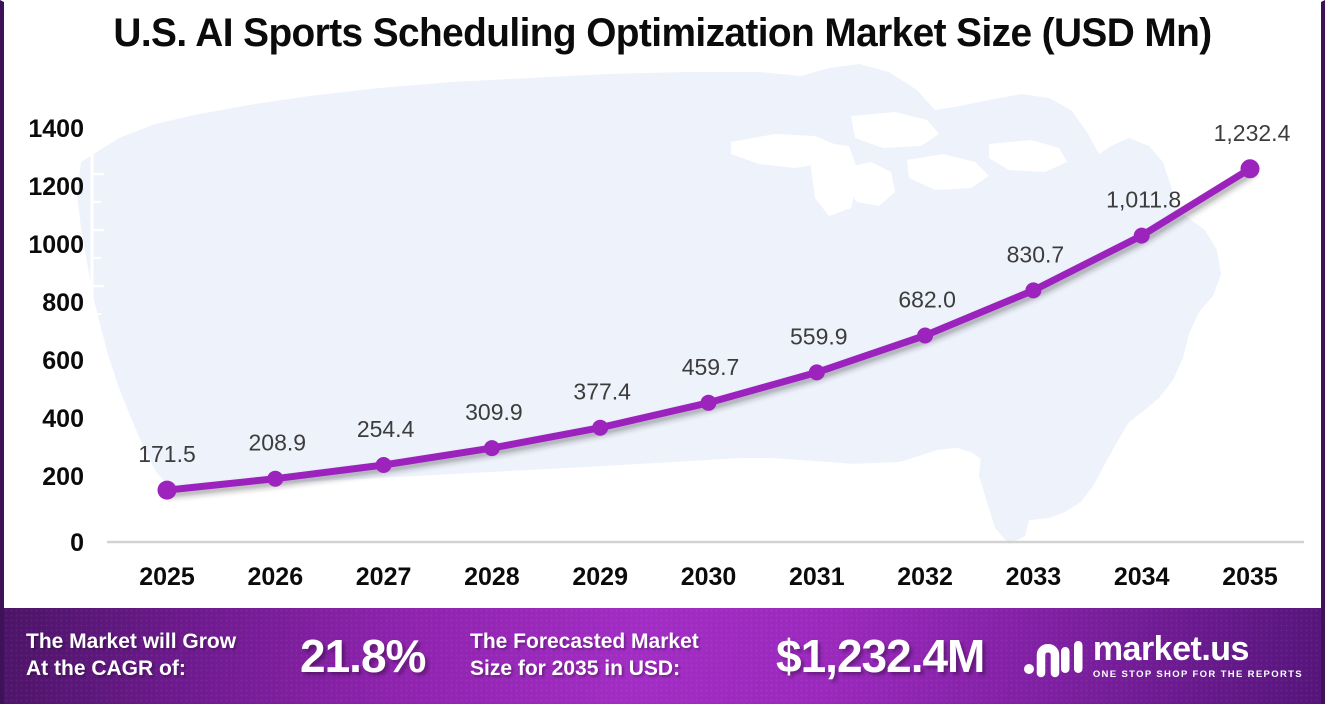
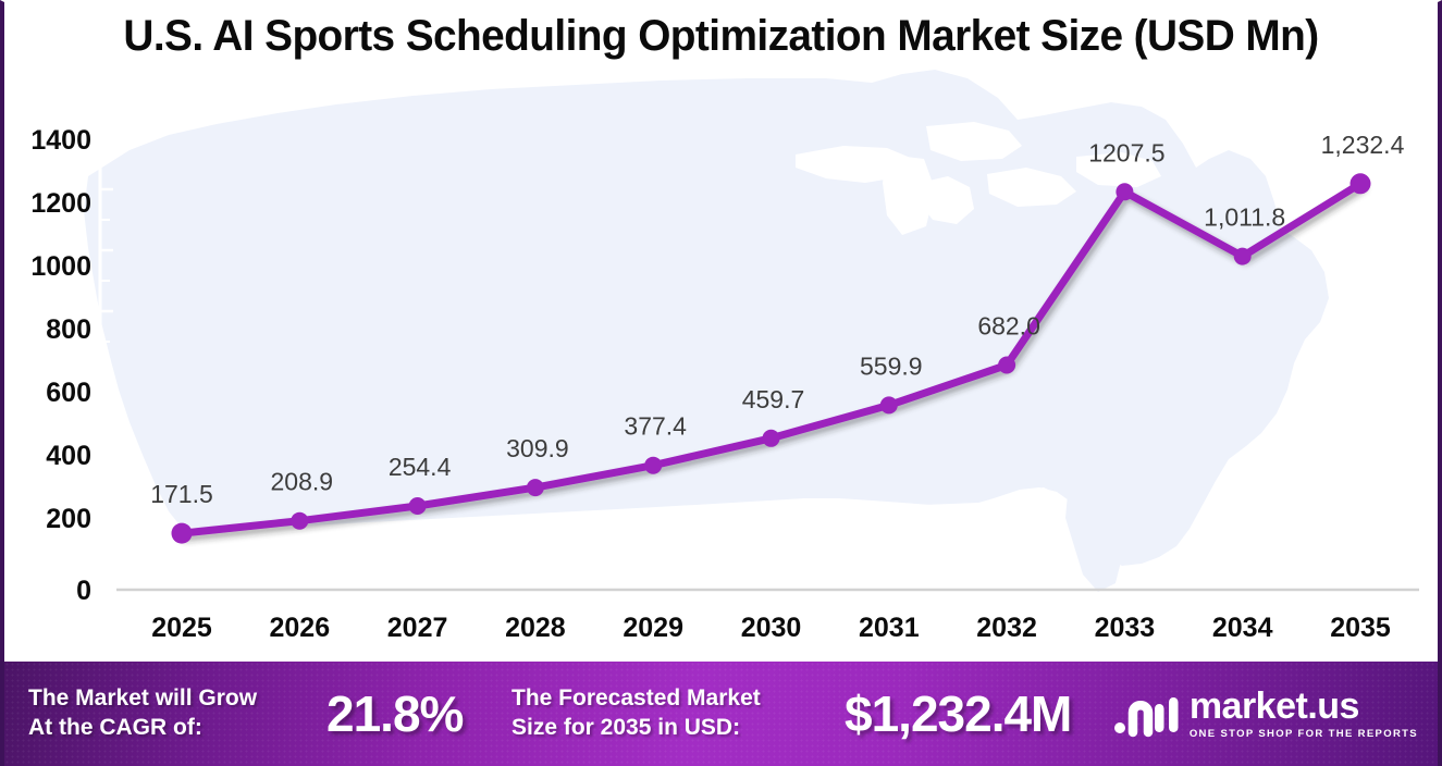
2033: 830.7 -> 1207.5
